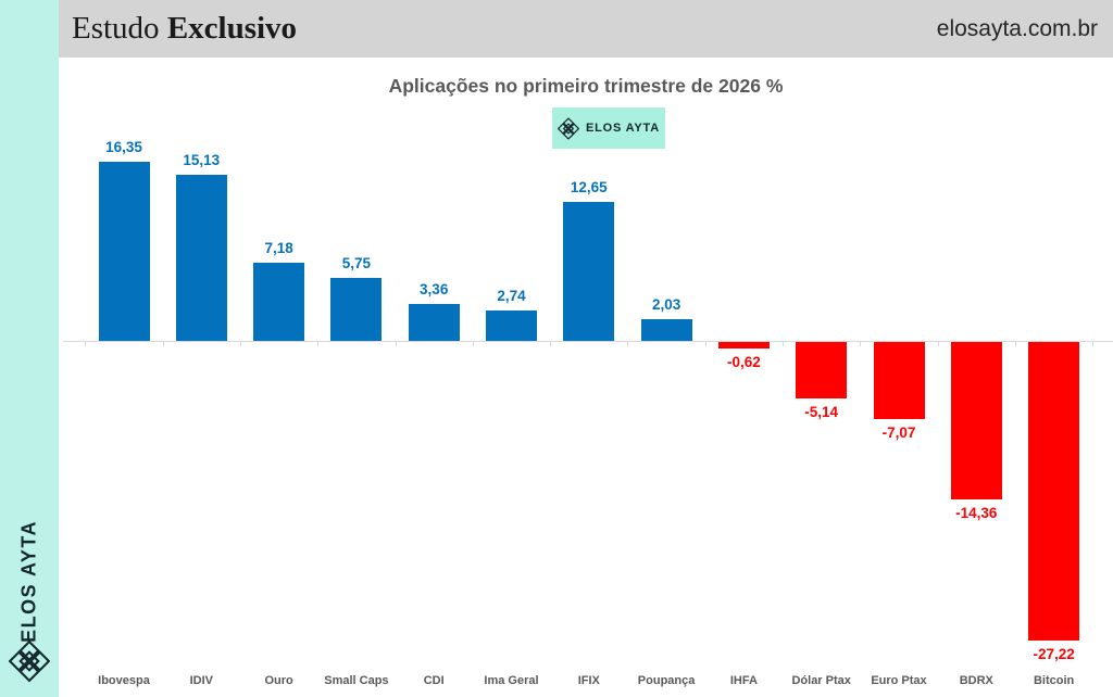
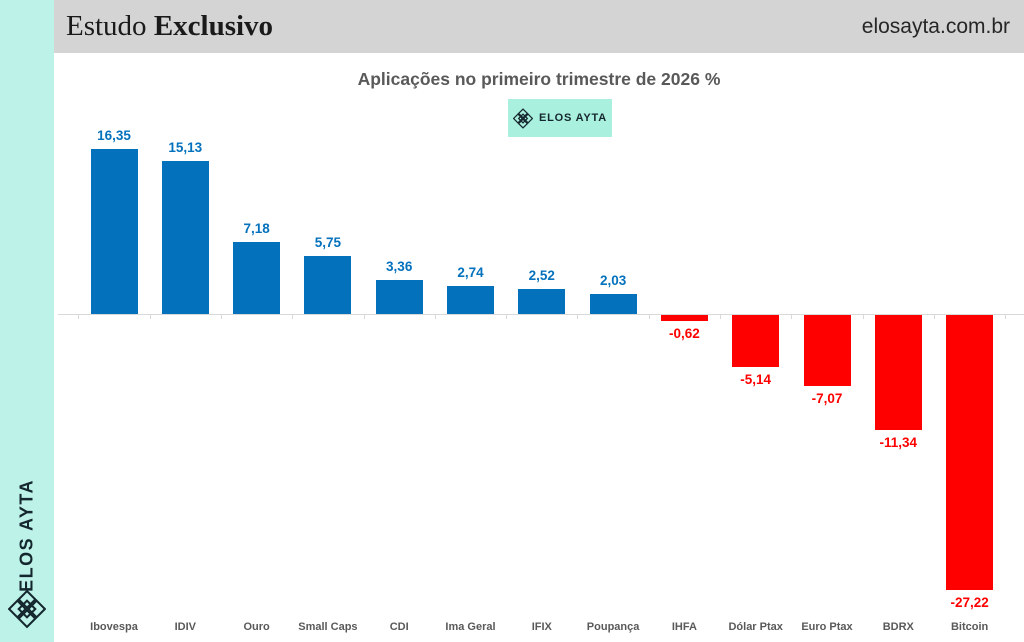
IFIX: 12,65 -> 2,52
BDRX: -14,36 -> -11,34
